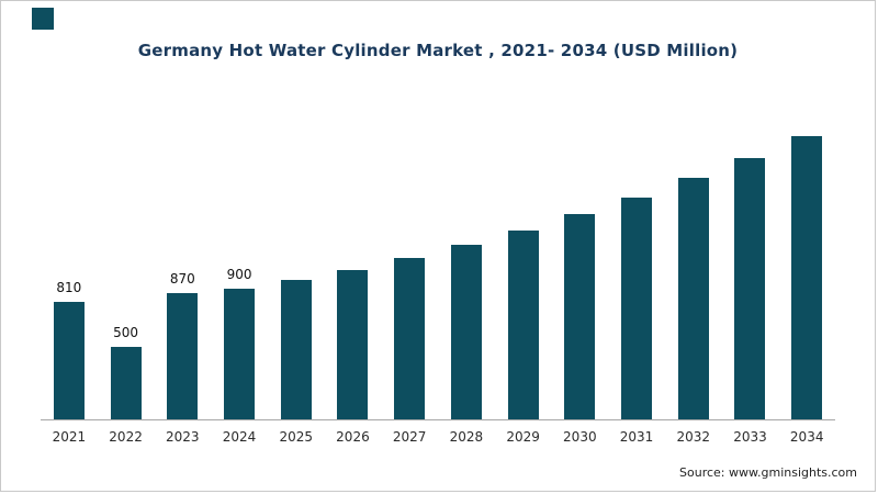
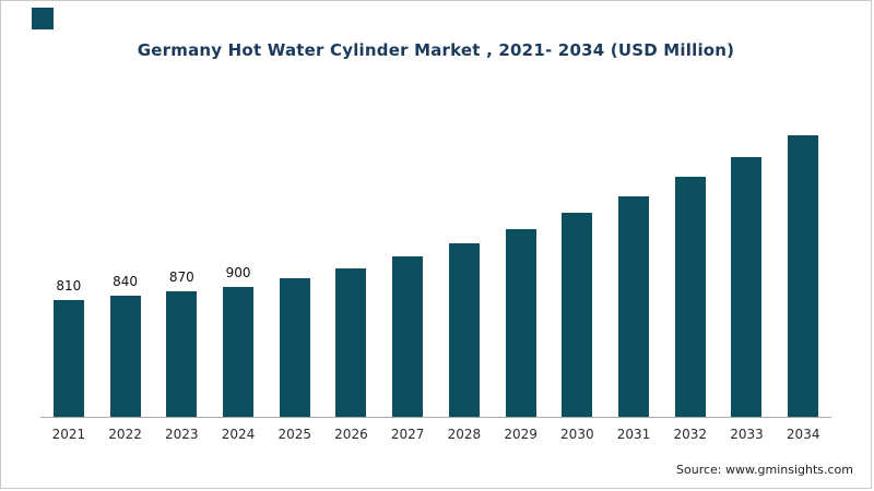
2022: 500 -> 840
